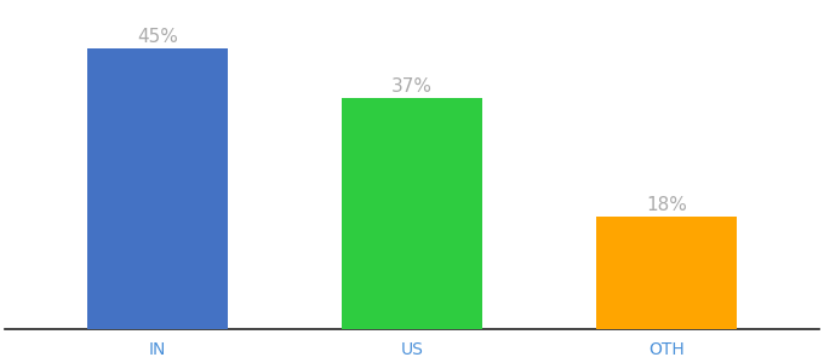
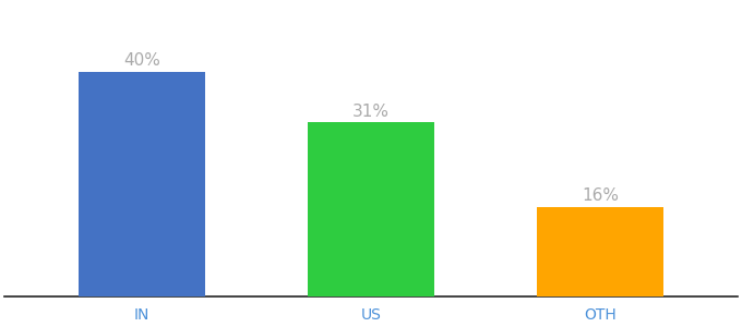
IN: 45% -> 40%
US: 37% -> 31%
OTH: 18% -> 16%
